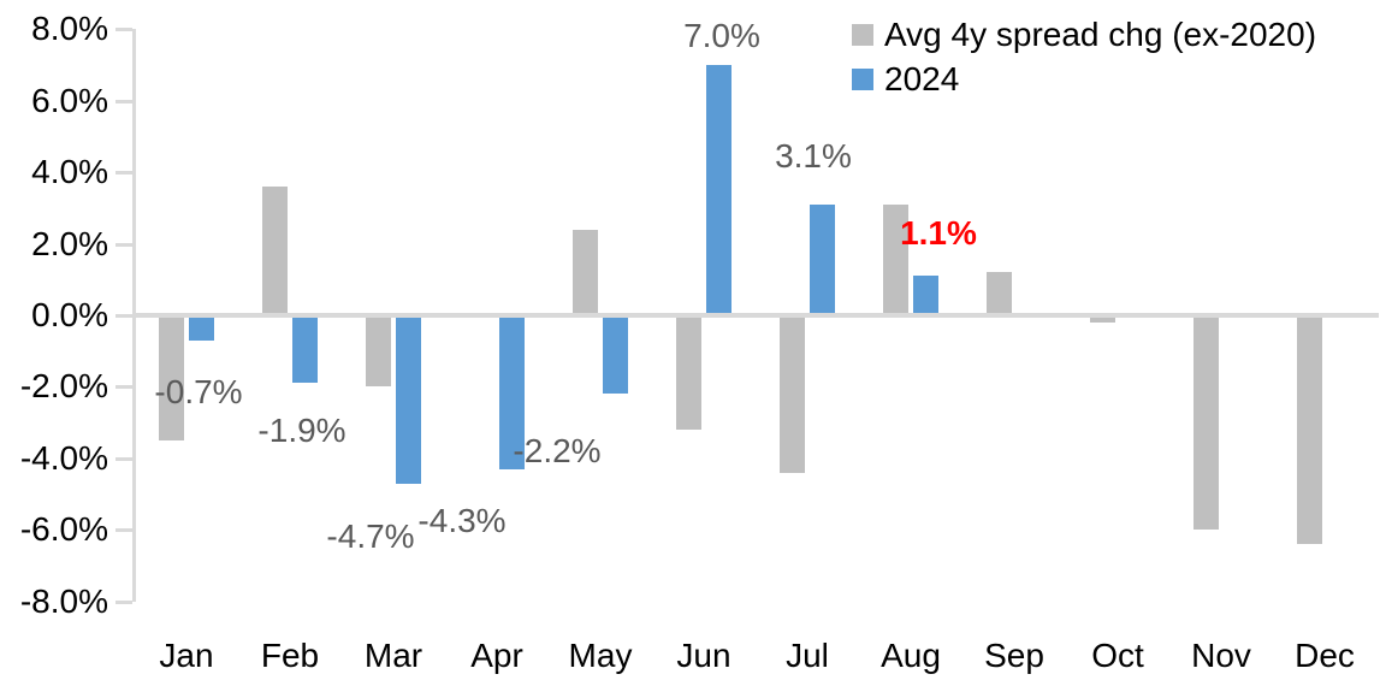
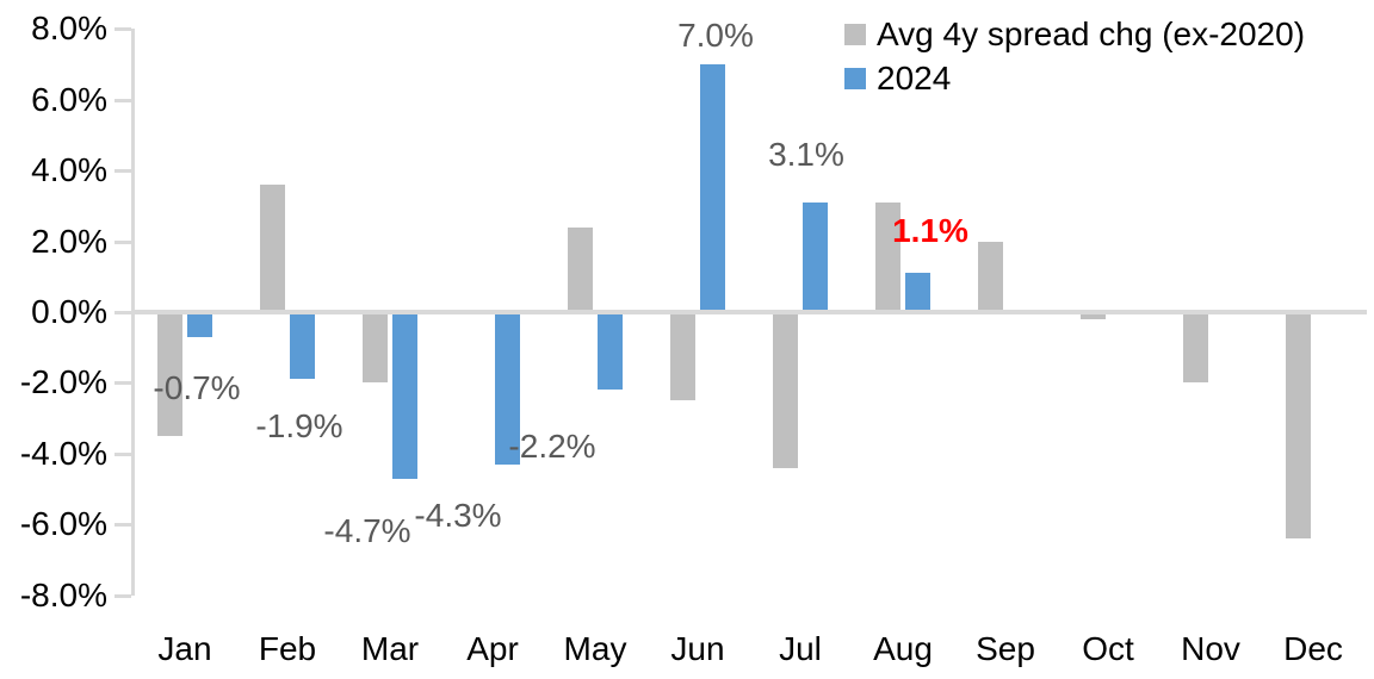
Avg 4y spread chg (ex-2020)/Jun: -3.2% -> -2.5%
Avg 4y spread chg (ex-2020)/Sep: 1.2% -> 2.0%
Avg 4y spread chg (ex-2020)/Nov: -6.0% -> -2.0%
